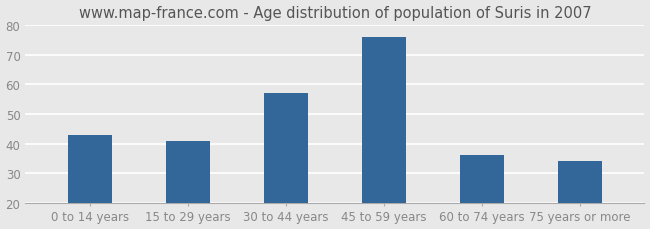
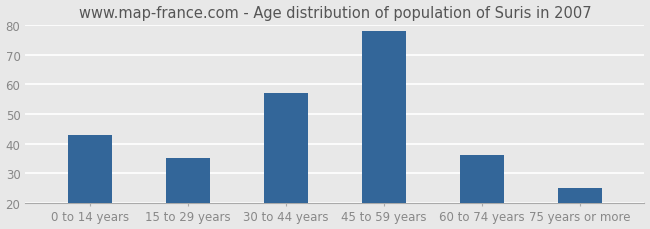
15 to 29 years: 41 -> 35
45 to 59 years: 76 -> 78
75 years or more: 34 -> 25
